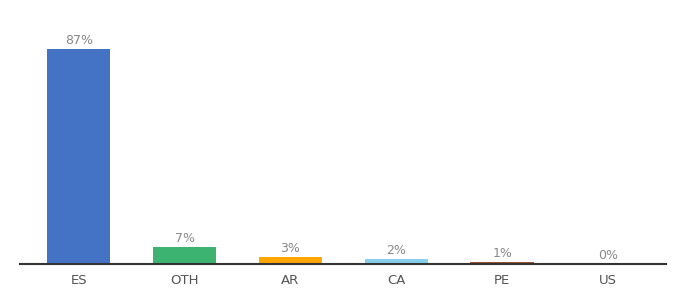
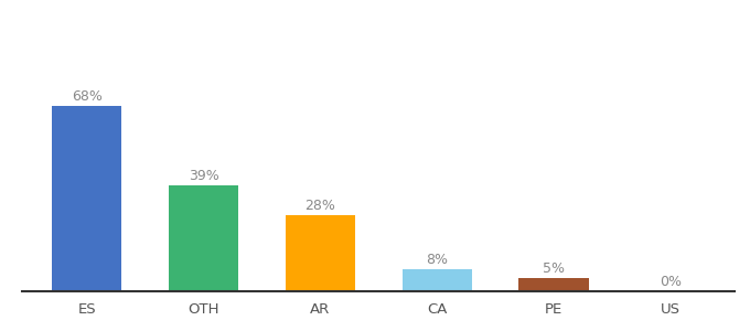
ES: 87% -> 68%
OTH: 7% -> 39%
AR: 3% -> 28%
CA: 2% -> 8%
PE: 1% -> 5%
